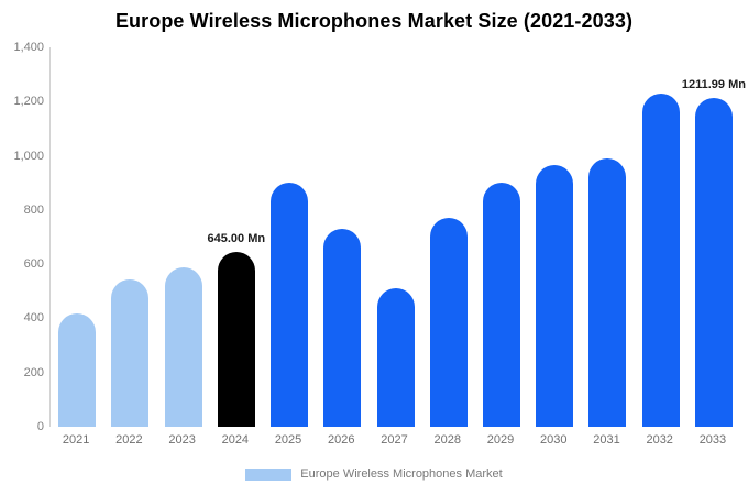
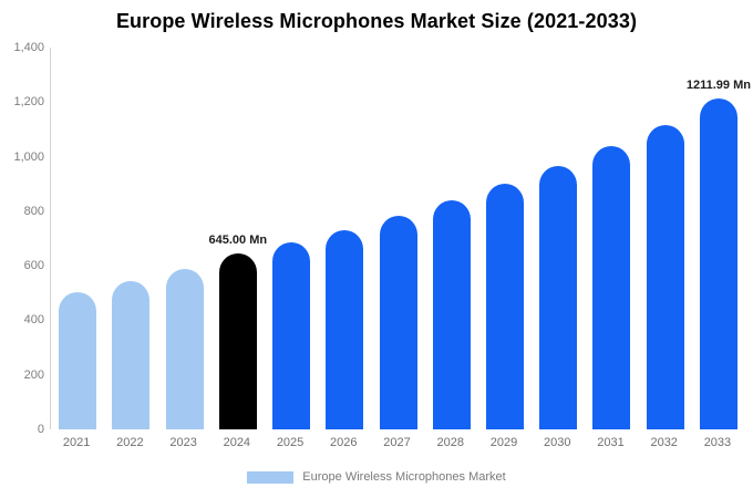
2021: 420 -> 500
2025: 900 -> 680
2027: 510 -> 780
2028: 770 -> 840
2031: 990 -> 1040
2032: 1230 -> 1120
